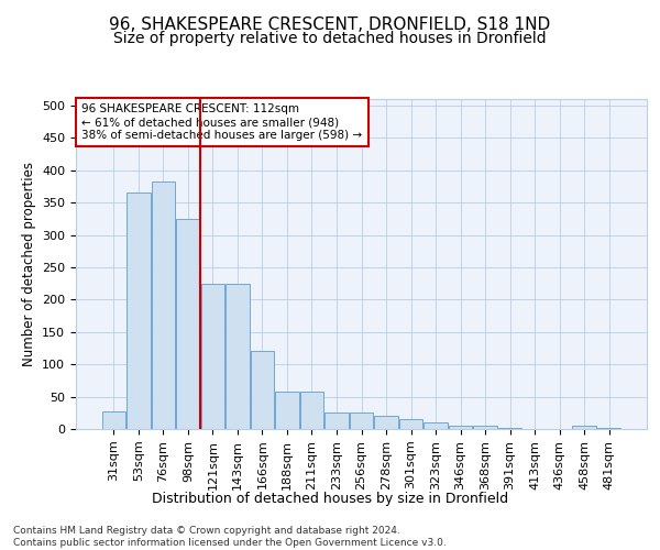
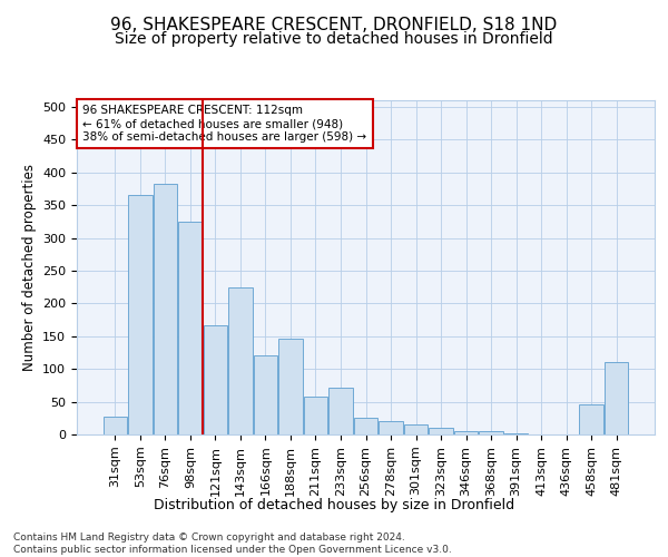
121sqm: 225 -> 166
188sqm: 58 -> 146
233sqm: 26 -> 72
458sqm: 5 -> 46
481sqm: 2 -> 110
